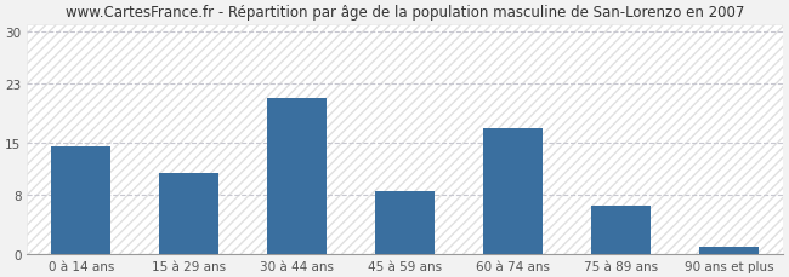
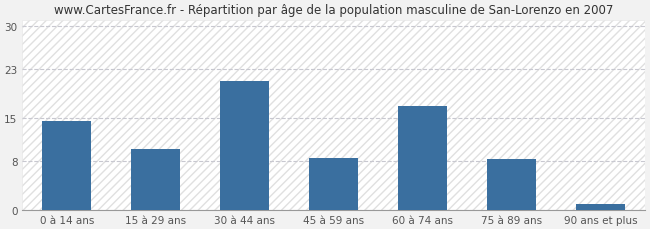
15 à 29 ans: 11.0 -> 10.0
75 à 89 ans: 6.5 -> 8.4
